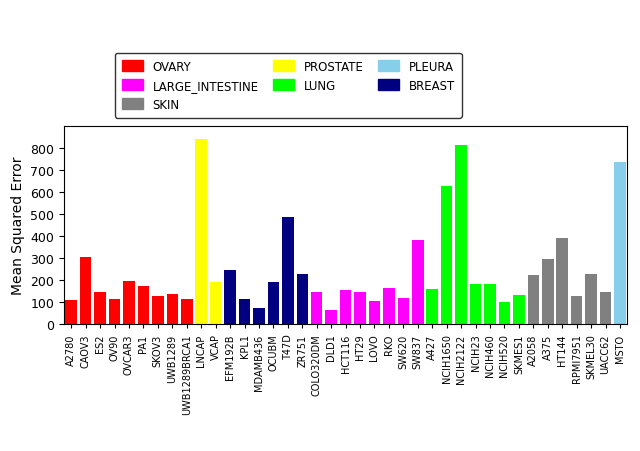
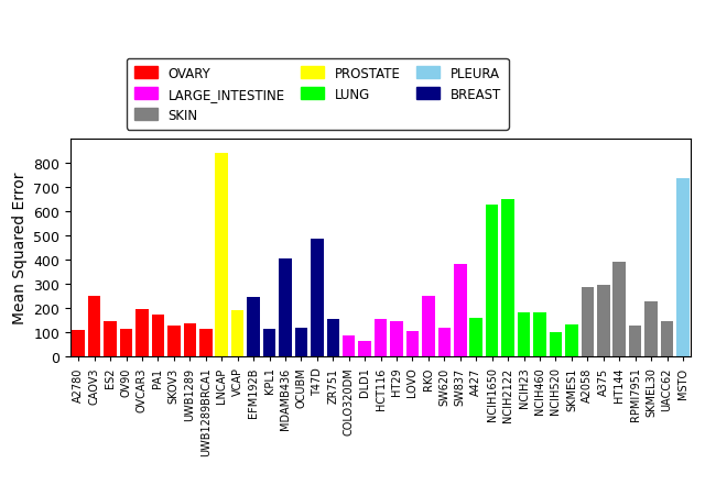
CAOV3: 305 -> 250
MDAMB436: 75 -> 405
OCUBM: 190 -> 120
ZR751: 230 -> 155
COLO320DM: 145 -> 90
RKO: 165 -> 250
NCIH2122: 810 -> 650
A2058: 225 -> 285
